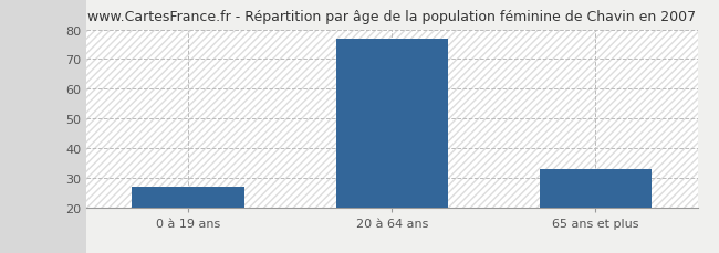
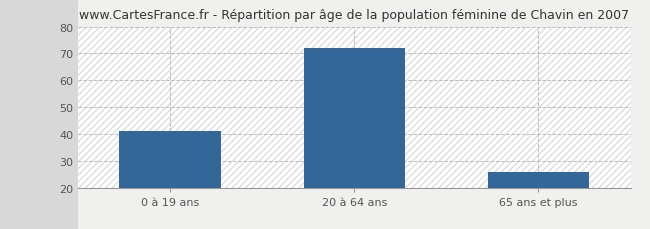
0 à 19 ans: 27 -> 41
20 à 64 ans: 77 -> 72
65 ans et plus: 33 -> 26
